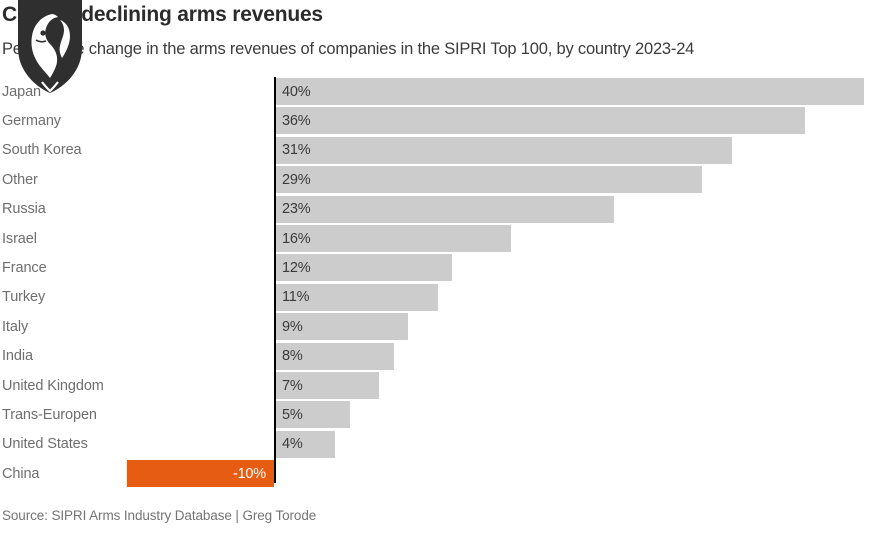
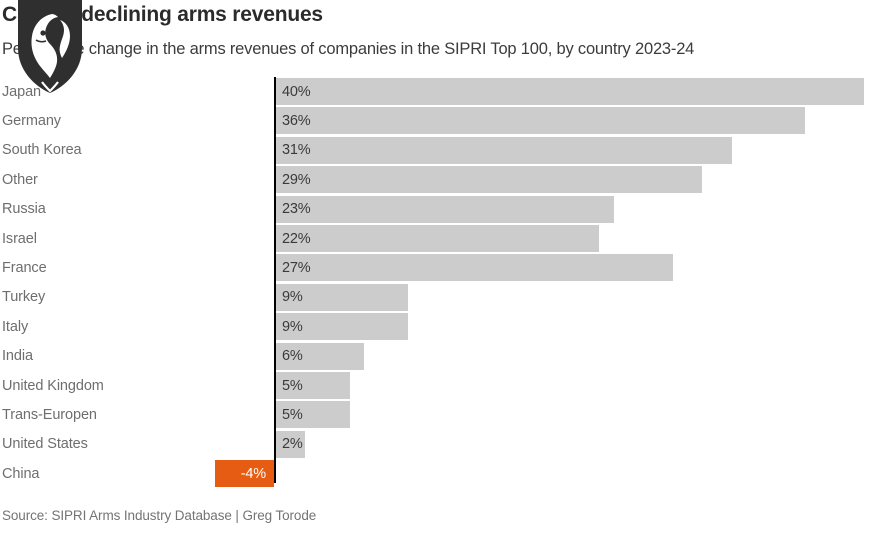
Israel: 16% -> 22%
France: 12% -> 27%
Turkey: 11% -> 9%
India: 8% -> 6%
United Kingdom: 7% -> 5%
United States: 4% -> 2%
China: -10% -> -4%
